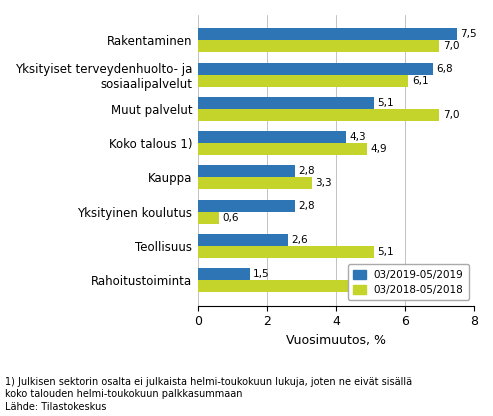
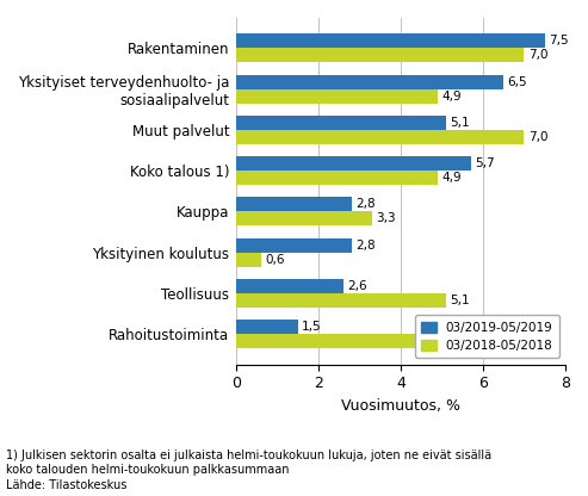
03/2019-05/2019/Yksityiset terveydenhuolto- ja sosiaalipalvelut: 6,8 -> 6,5
03/2018-05/2018/Yksityiset terveydenhuolto- ja sosiaalipalvelut: 6,1 -> 4,9
03/2019-05/2019/Koko talous 1): 4,3 -> 5,7
